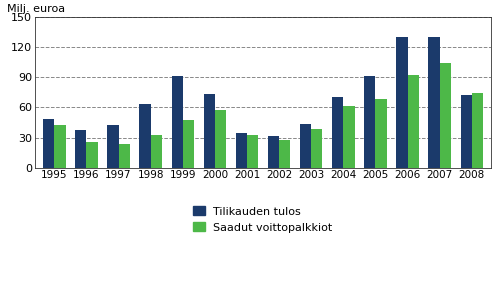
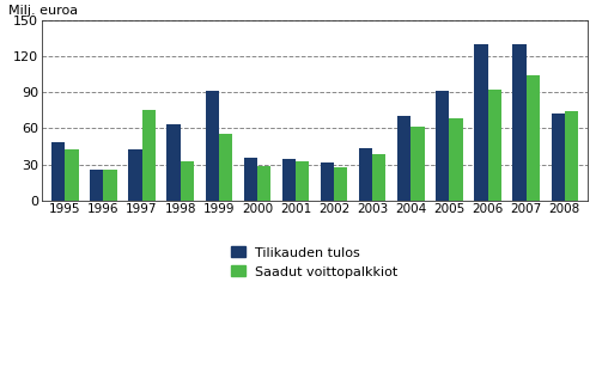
Tilikauden tulos/1996: 37 -> 26
Saadut voittopalkkiot/1997: 24 -> 75
Saadut voittopalkkiot/1999: 47 -> 55
Tilikauden tulos/2000: 73 -> 36
Saadut voittopalkkiot/2000: 57 -> 29
